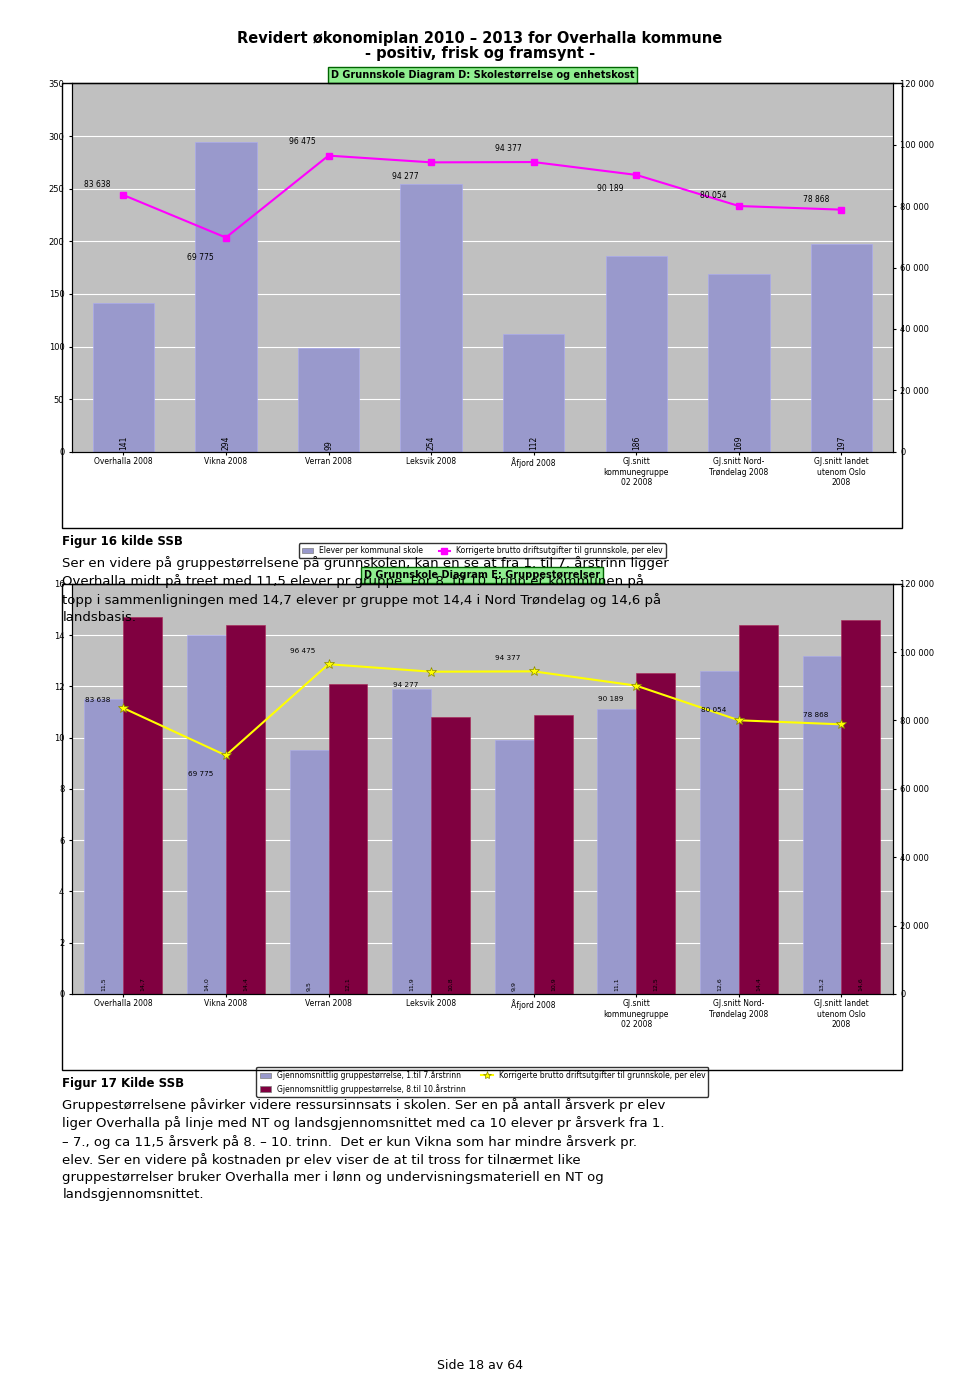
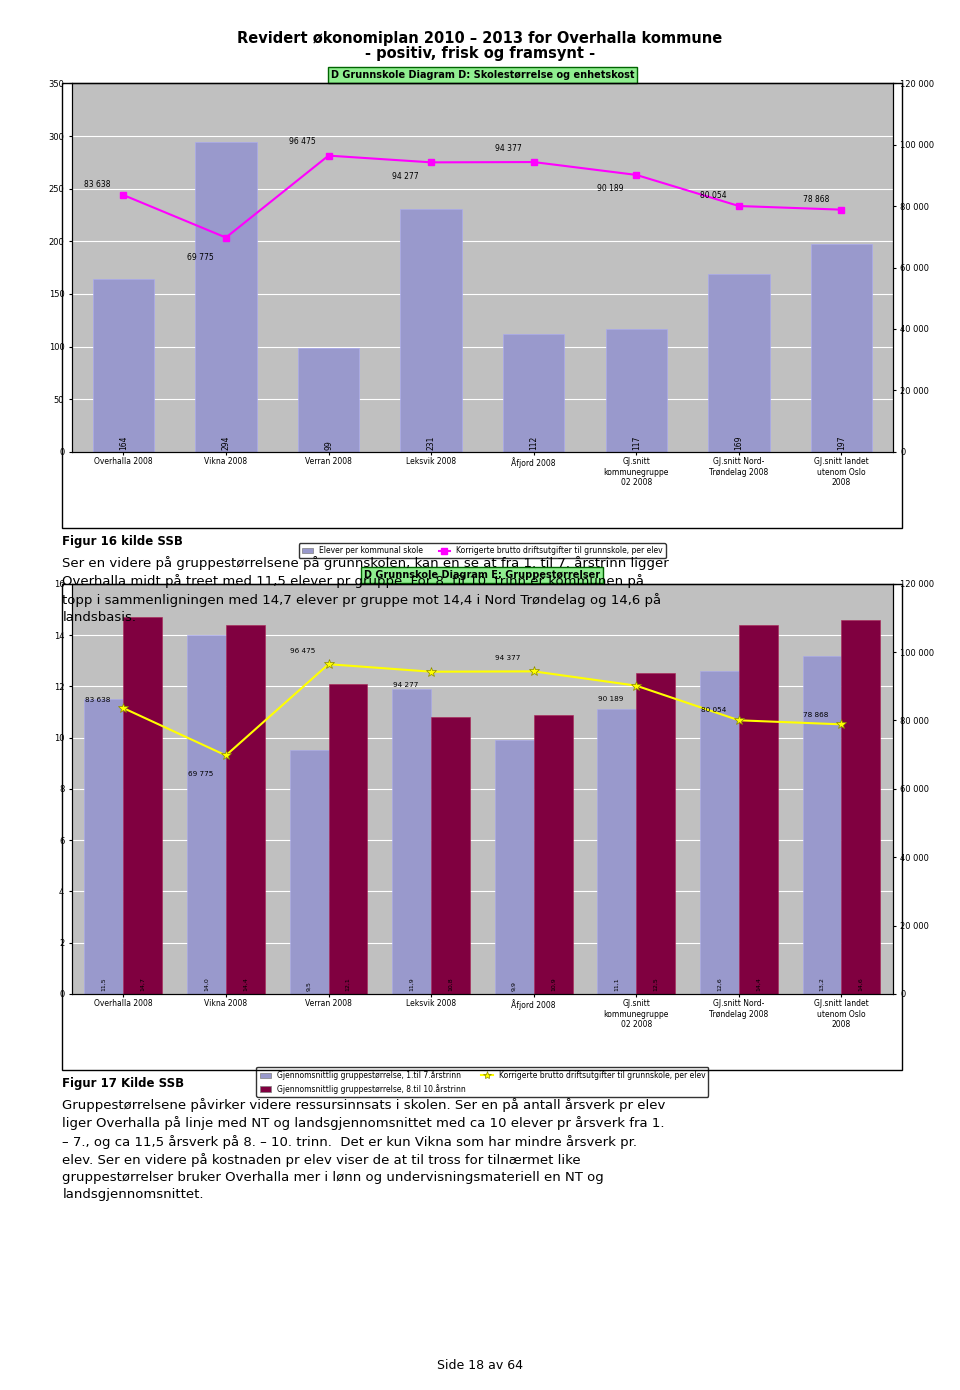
D Grunnskole Diagram D: Skolestørrelse og enhetskost/Elever per kommunal skole/Overhalla 2008: 141 -> 164
D Grunnskole Diagram D: Skolestørrelse og enhetskost/Elever per kommunal skole/Leksvik 2008: 254 -> 231
D Grunnskole Diagram D: Skolestørrelse og enhetskost/Elever per kommunal skole/GJ.snitt kommunegruppe 02 2008: 186 -> 117
